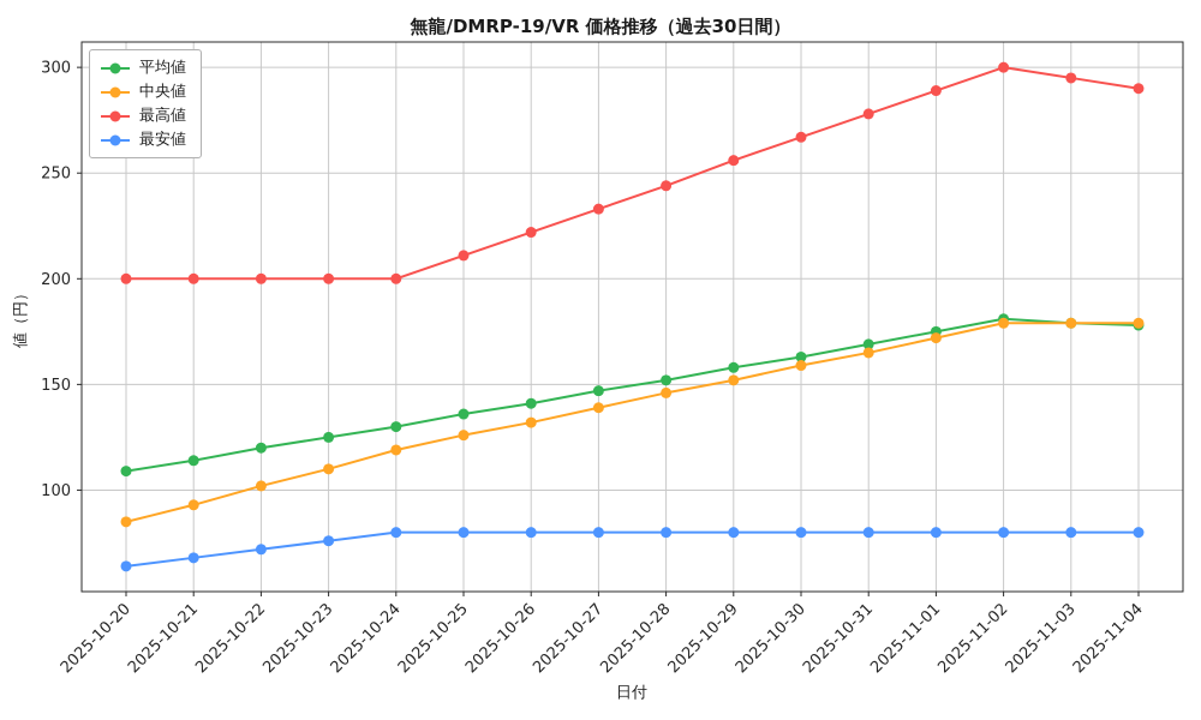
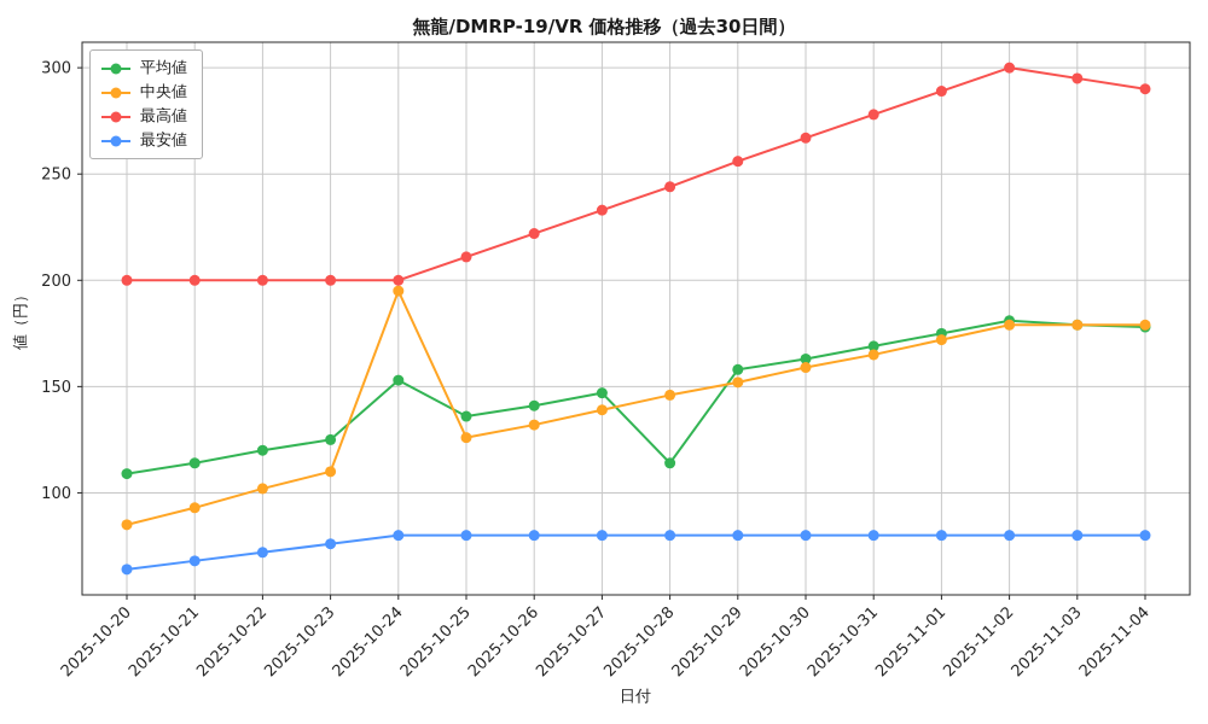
平均値/2025-10-24: 130 -> 153
中央値/2025-10-24: 119 -> 195
平均値/2025-10-28: 152 -> 114
